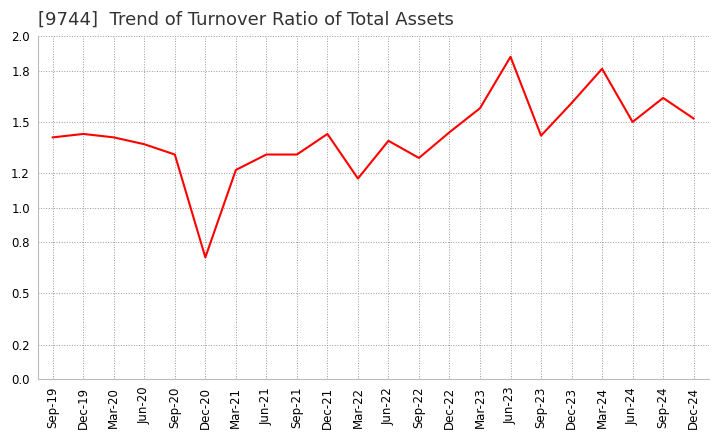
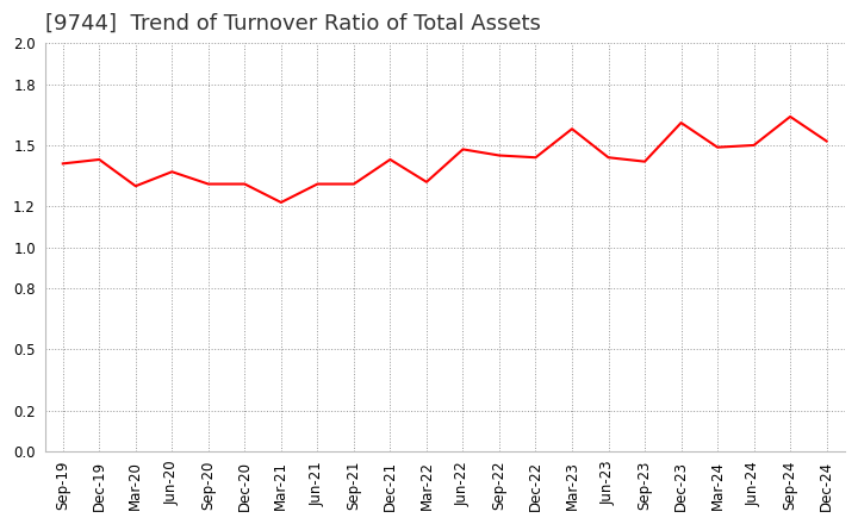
Mar-20: 1.41 -> 1.30
Dec-20: 0.71 -> 1.31
Mar-22: 1.17 -> 1.32
Jun-22: 1.39 -> 1.48
Sep-22: 1.29 -> 1.45
Jun-23: 1.88 -> 1.44
Mar-24: 1.81 -> 1.49
